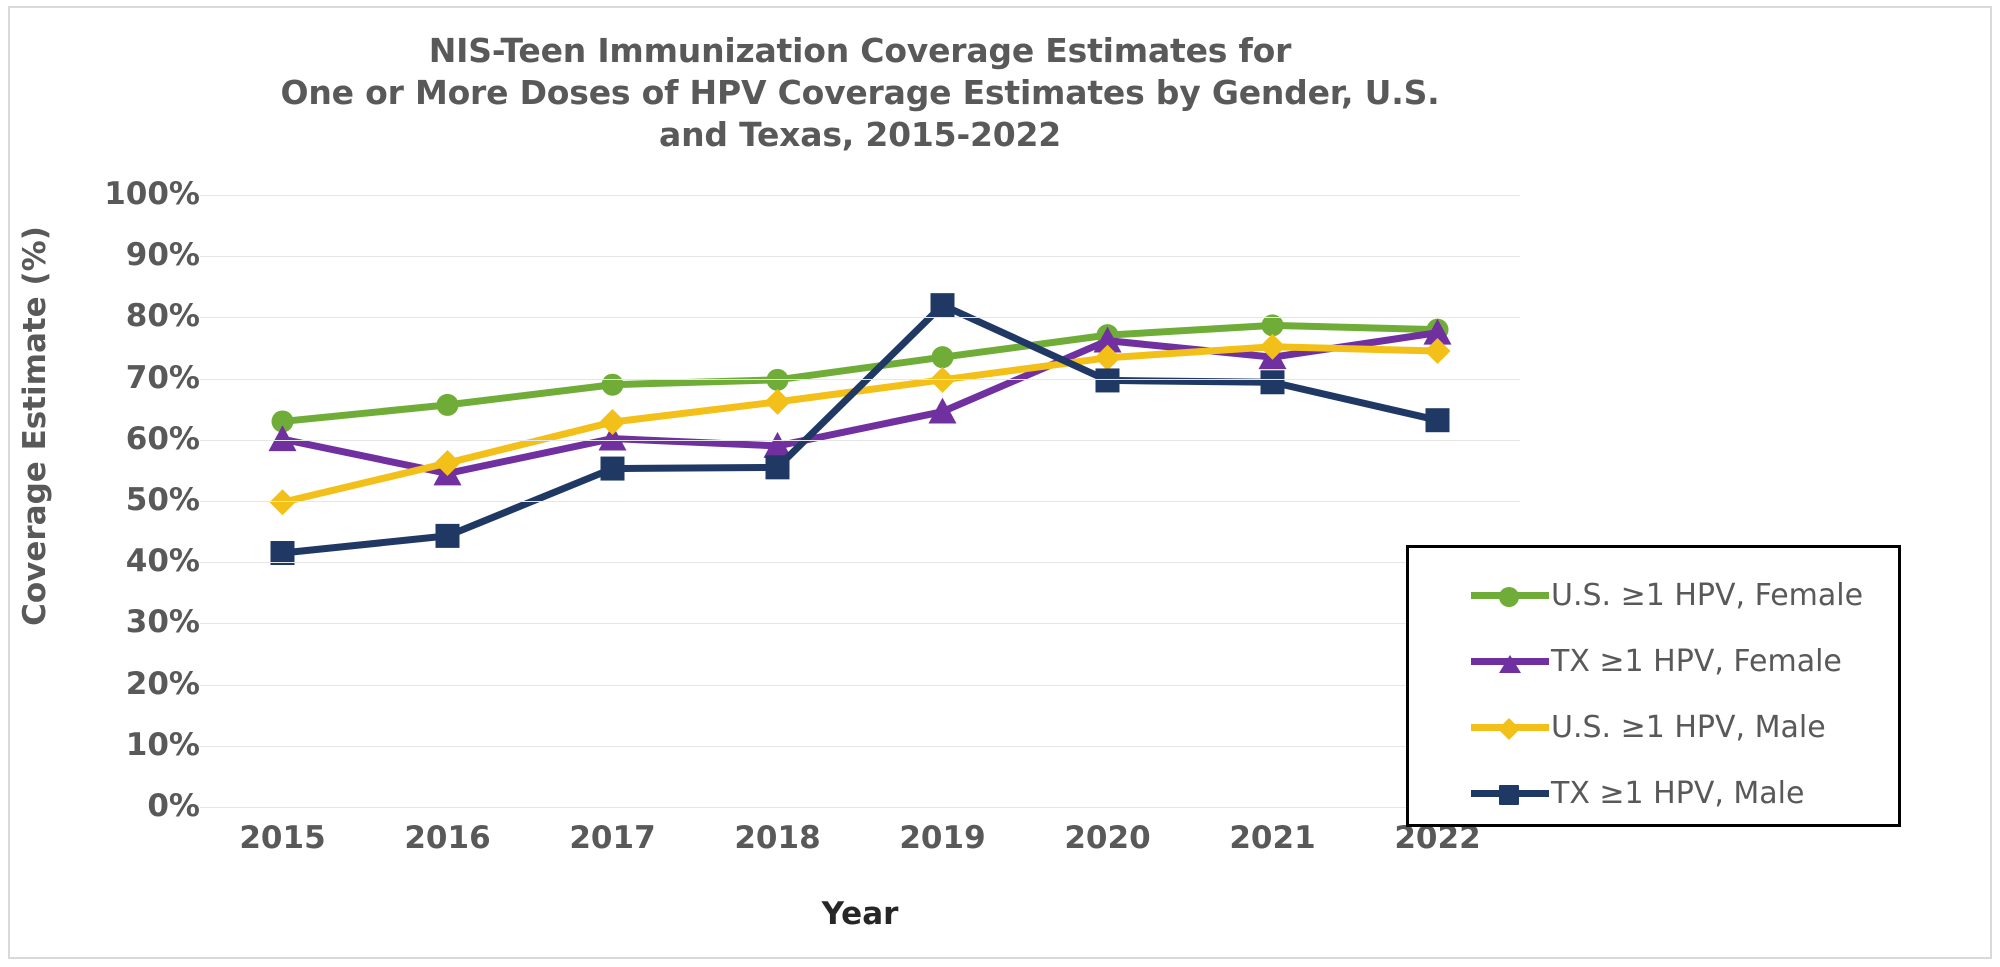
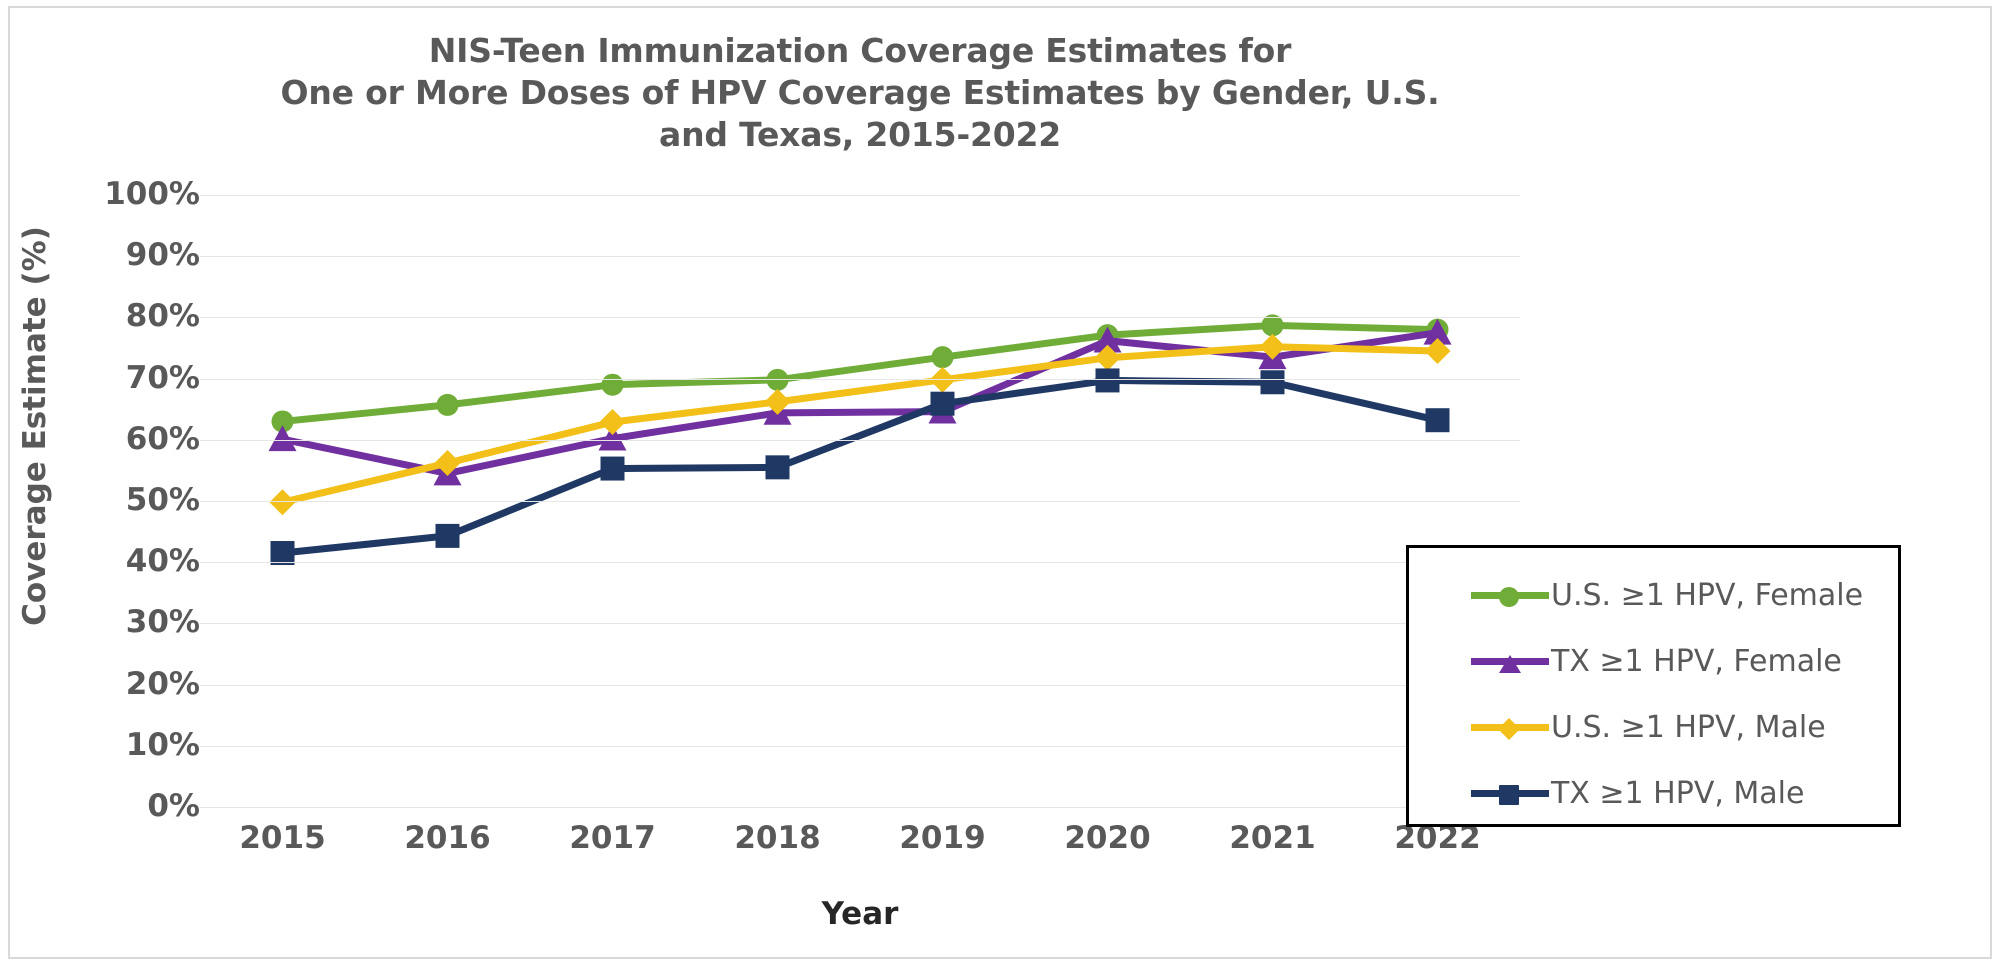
TX ≥1 HPV, Female/2018: 59% -> 64%
TX ≥1 HPV, Male/2019: 82% -> 66%
